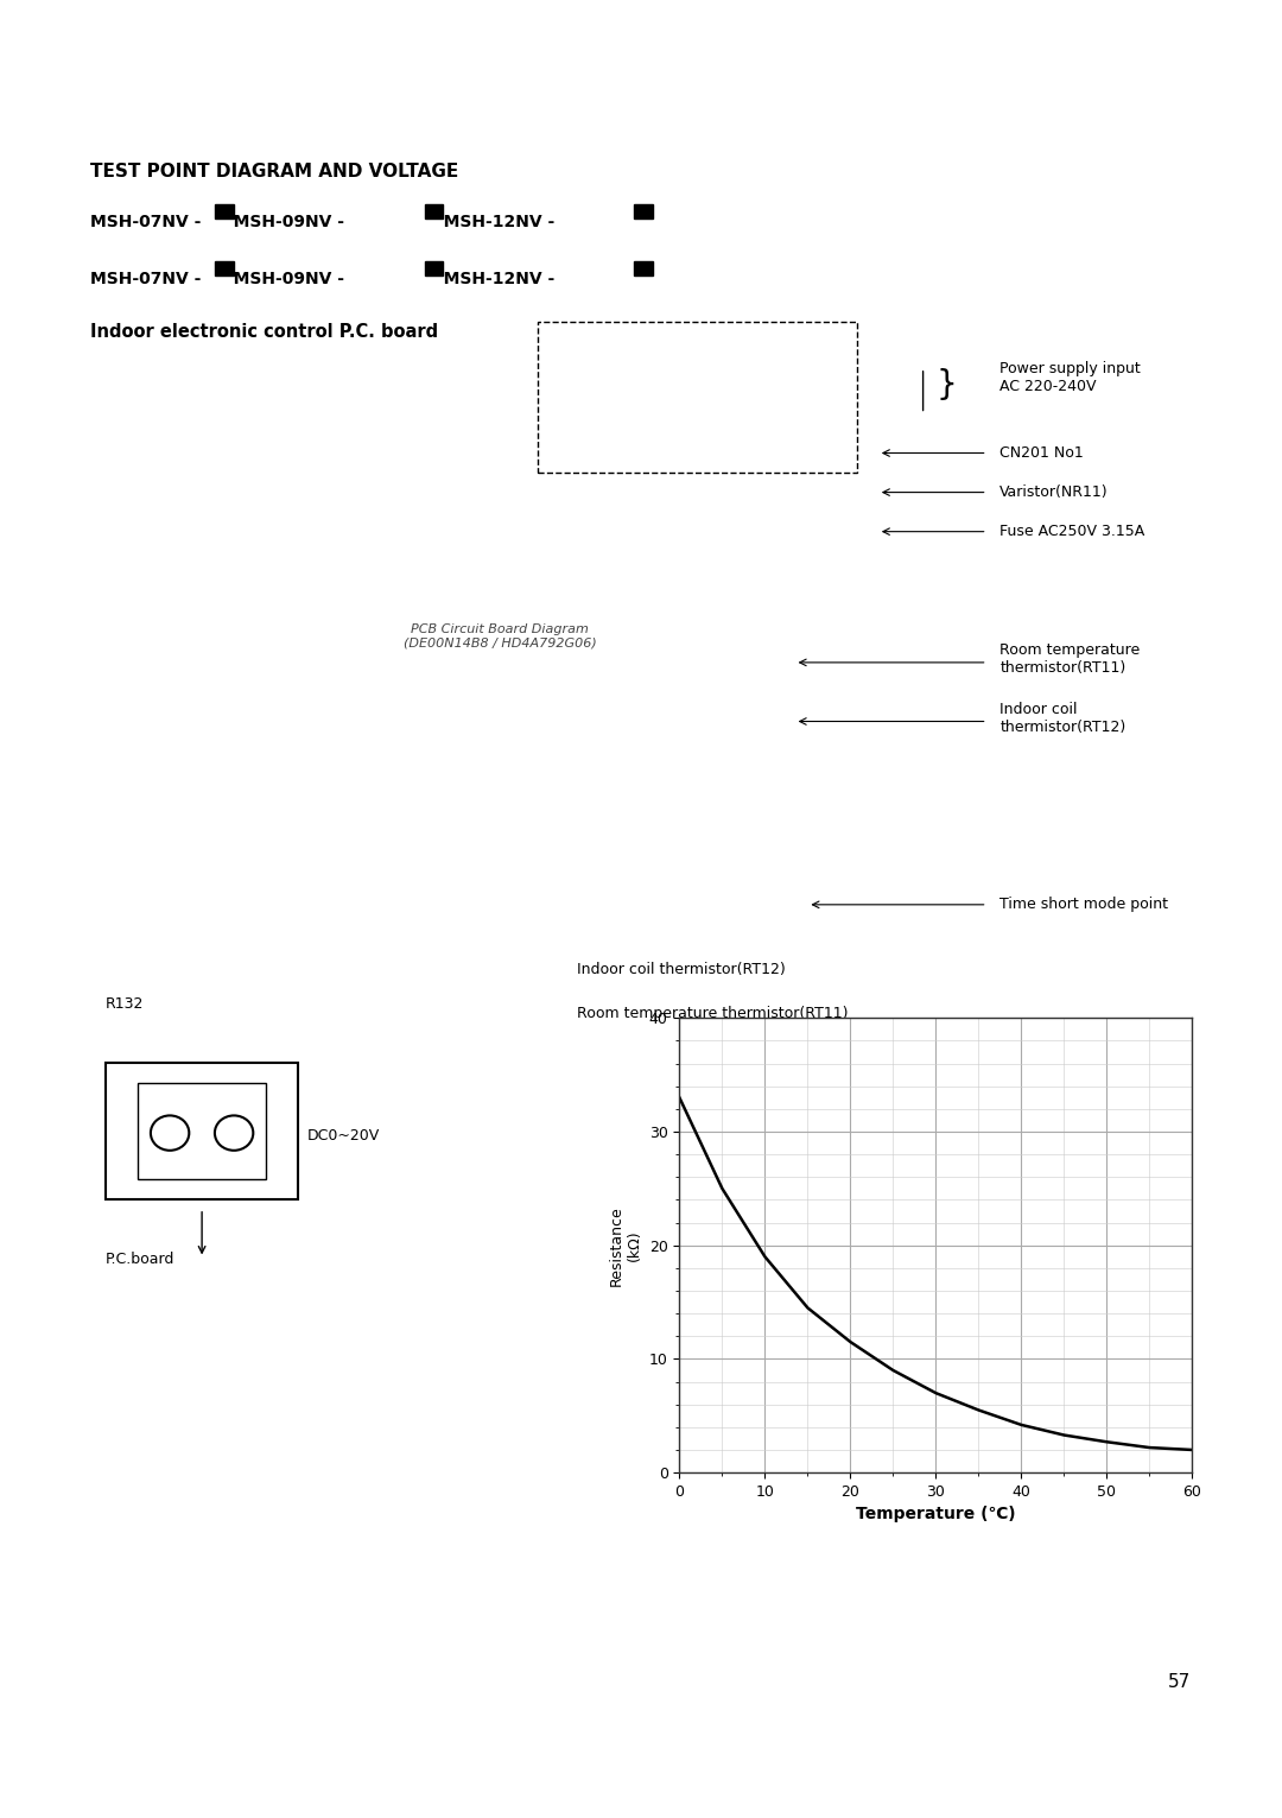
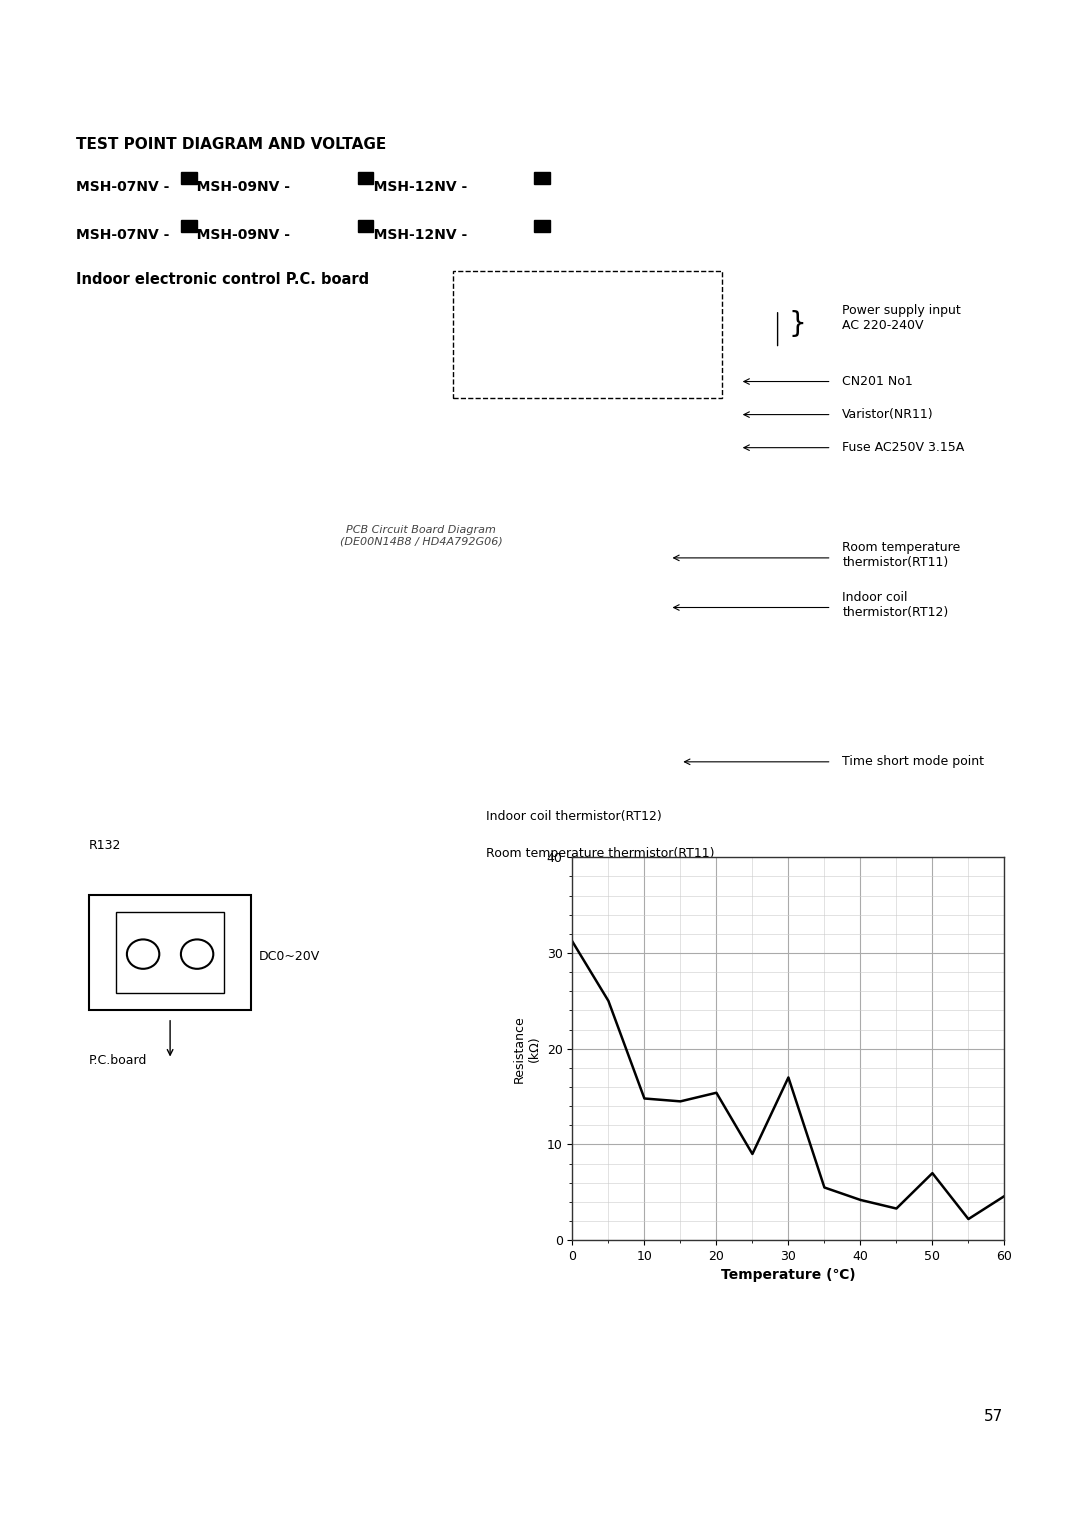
0: 33.0 -> 31.2
10: 19.0 -> 14.8
20: 11.5 -> 15.4
30: 7.0 -> 17.0
50: 2.7 -> 7.0
60: 2.0 -> 4.6
